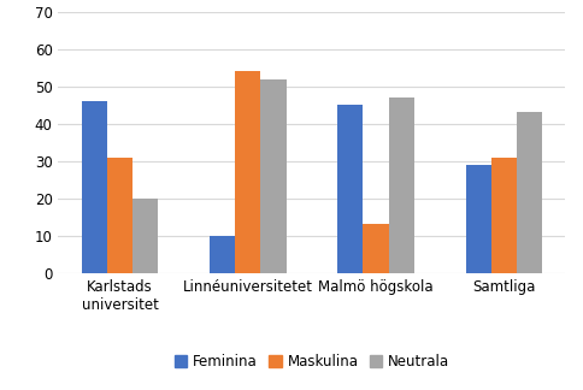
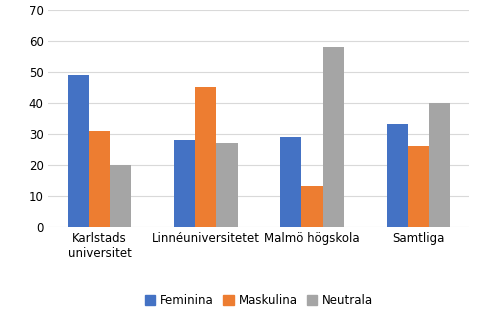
Feminina/Karlstads universitet: 46 -> 49
Feminina/Linnéuniversitetet: 10 -> 28
Maskulina/Linnéuniversitetet: 54 -> 45
Neutrala/Linnéuniversitetet: 52 -> 27
Feminina/Malmö högskola: 45 -> 29
Neutrala/Malmö högskola: 47 -> 58
Feminina/Samtliga: 29 -> 33
Maskulina/Samtliga: 31 -> 26
Neutrala/Samtliga: 43 -> 40
